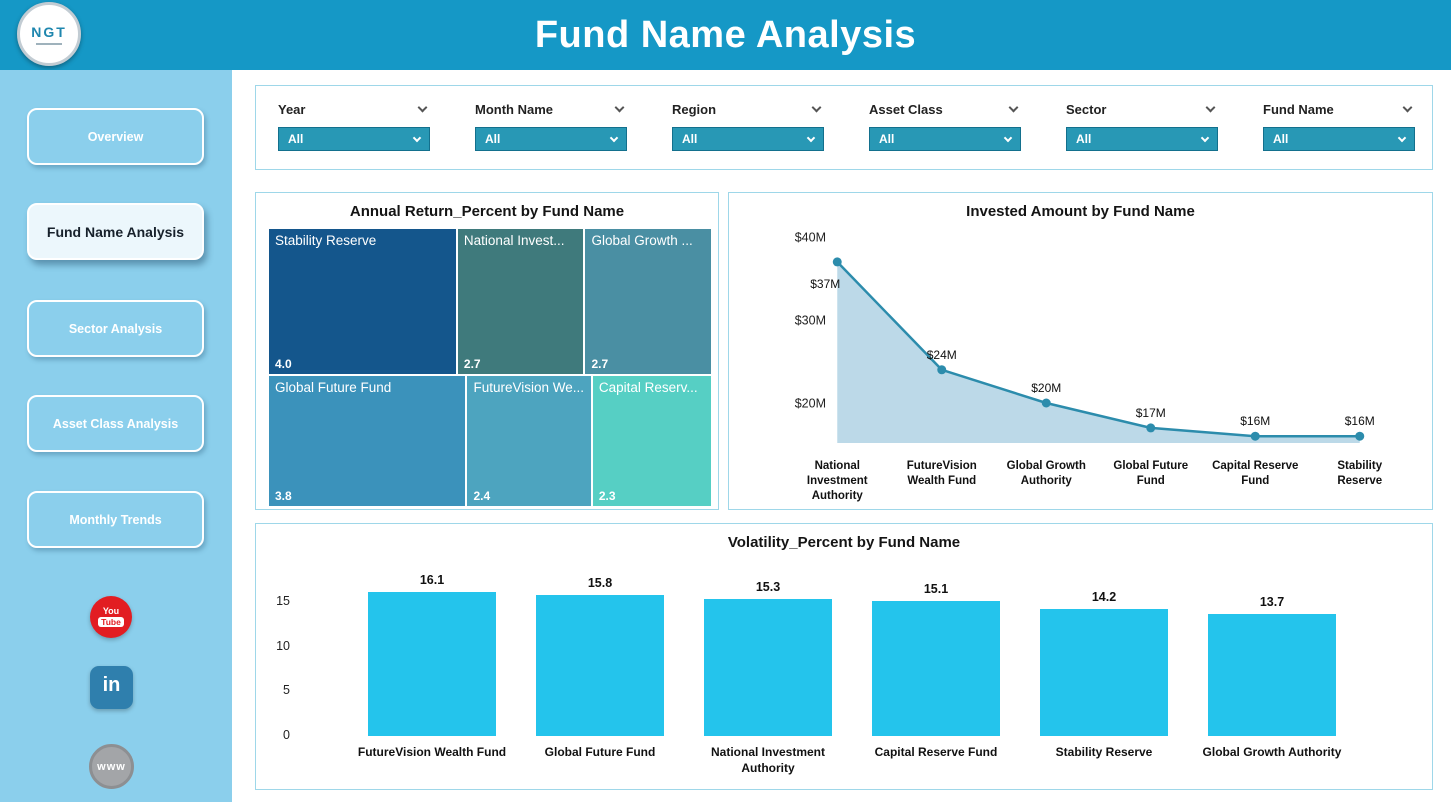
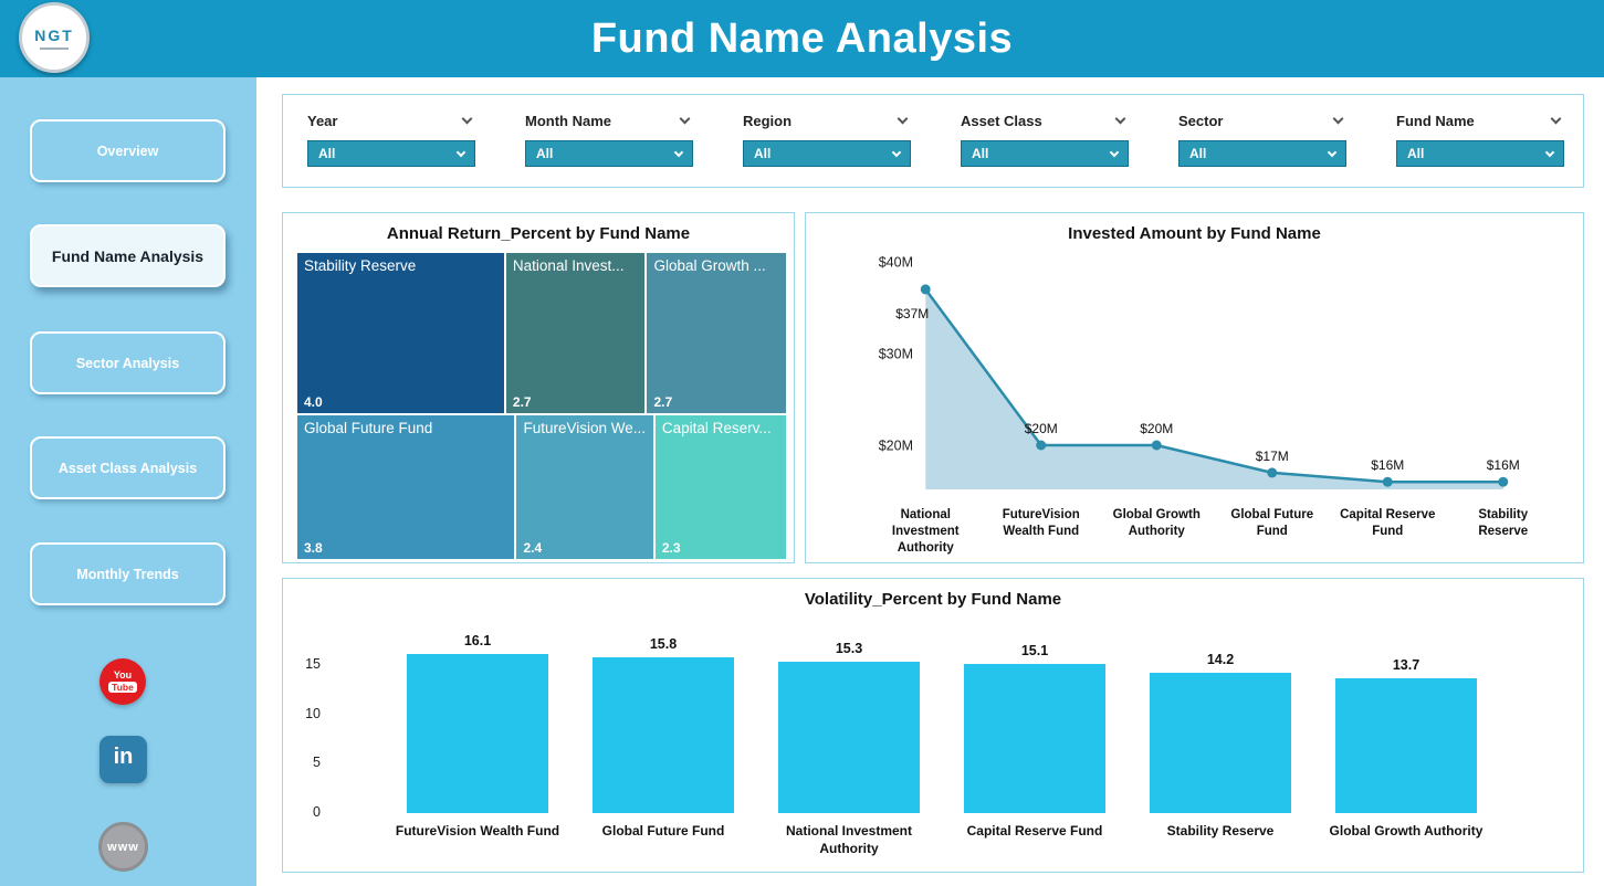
Invested Amount by Fund Name/FutureVision Wealth Fund: $24M -> $20M
